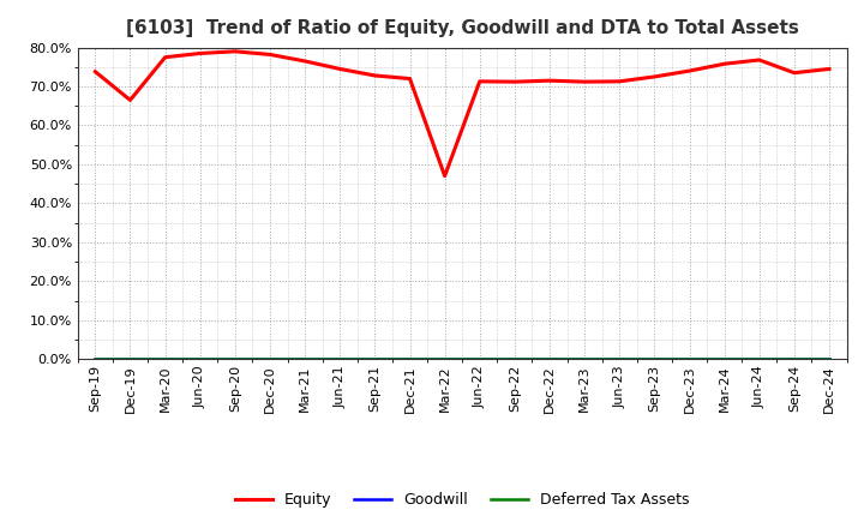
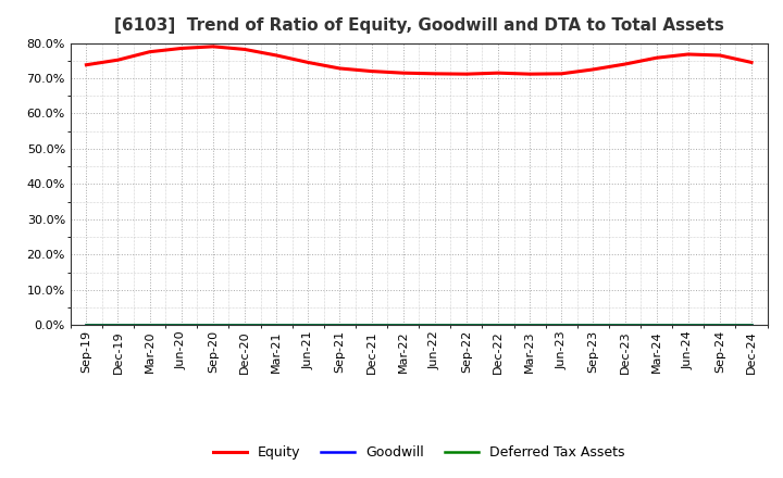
Equity/Dec-19: 66.5% -> 75.2%
Equity/Mar-22: 47.0% -> 71.5%
Equity/Sep-24: 73.5% -> 76.5%
